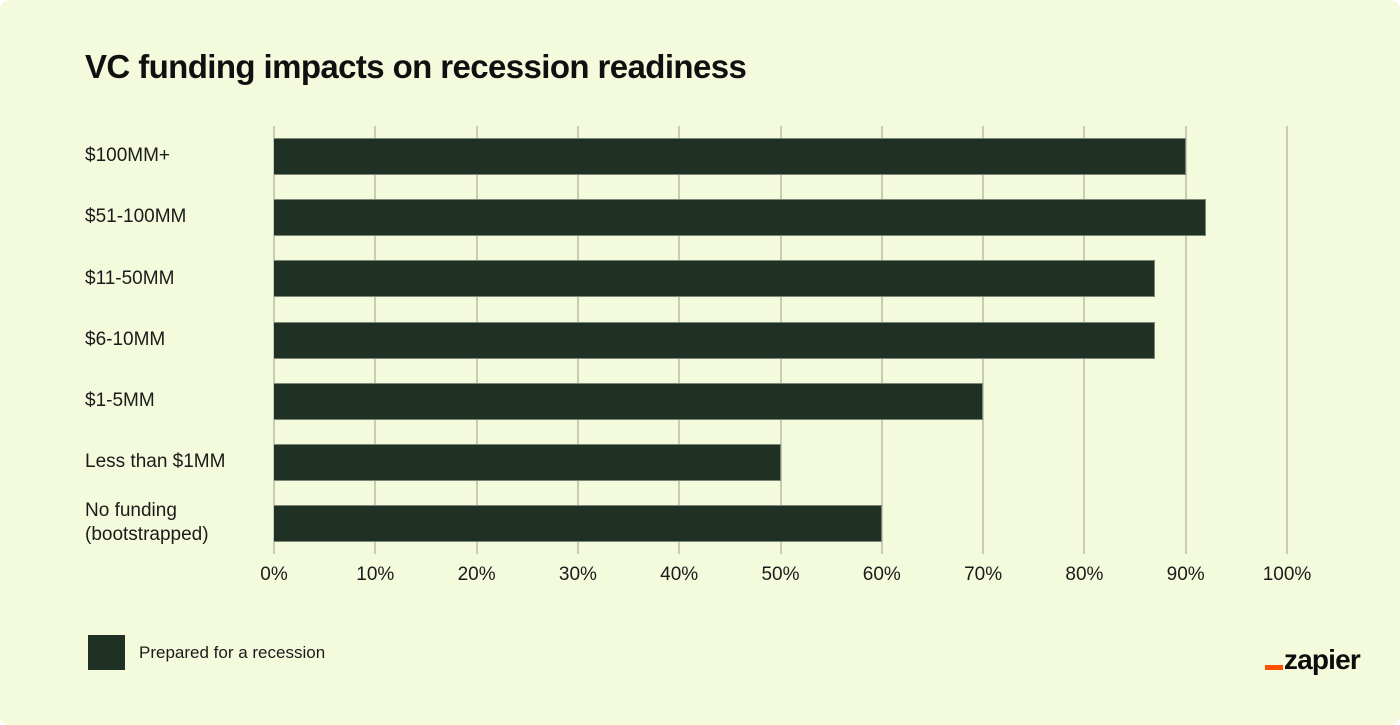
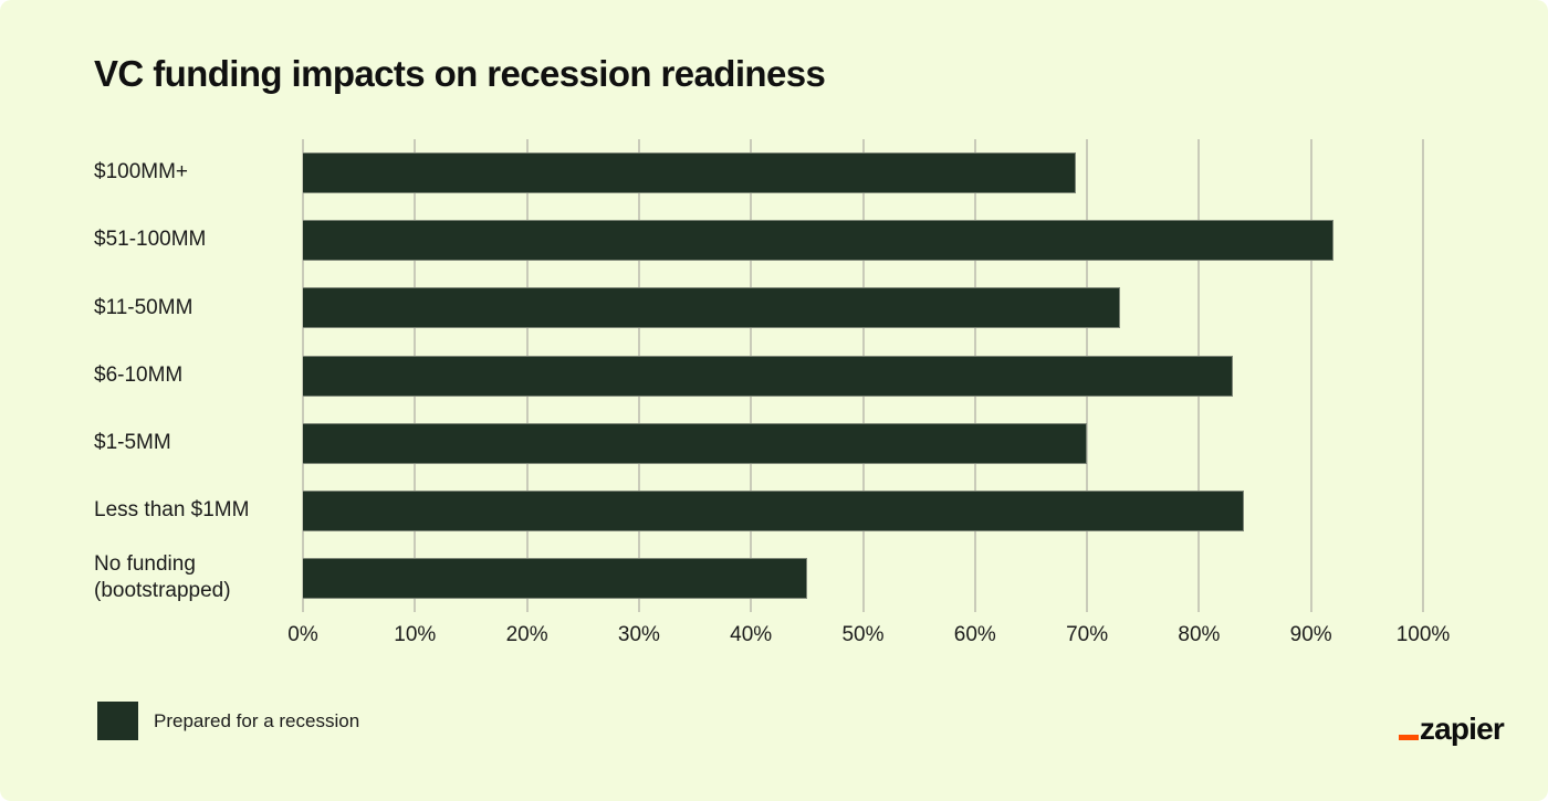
$100MM+: 90% -> 69%
$11-50MM: 87% -> 73%
$6-10MM: 87% -> 83%
Less than $1MM: 50% -> 84%
No funding (bootstrapped): 60% -> 45%
